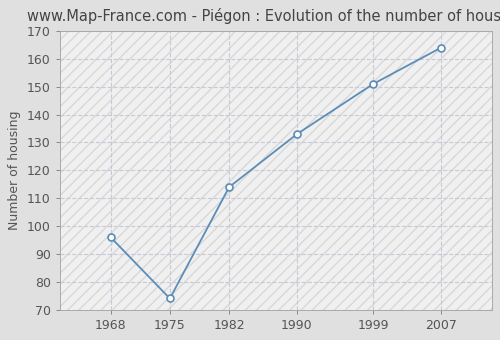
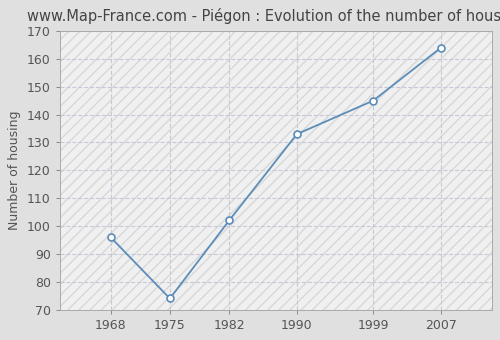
1982: 114 -> 102
1999: 151 -> 145
